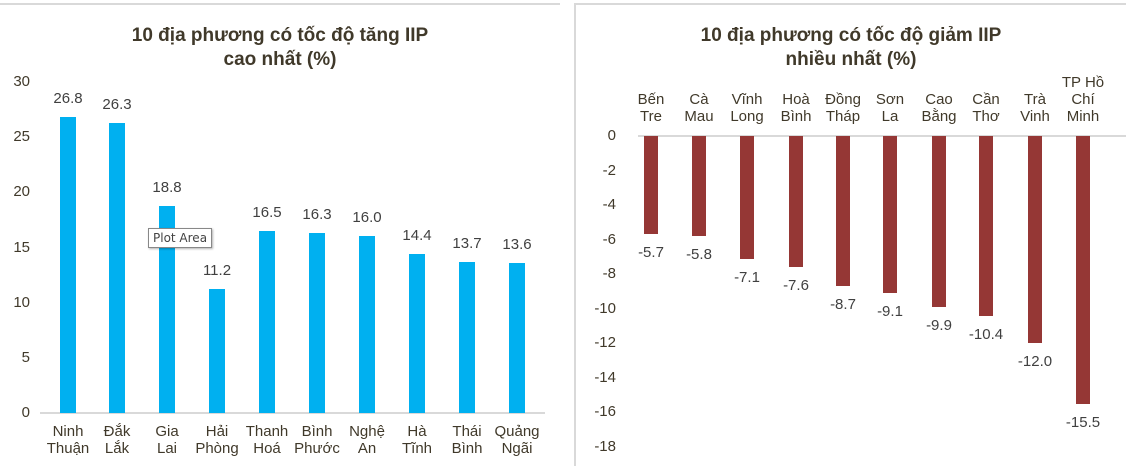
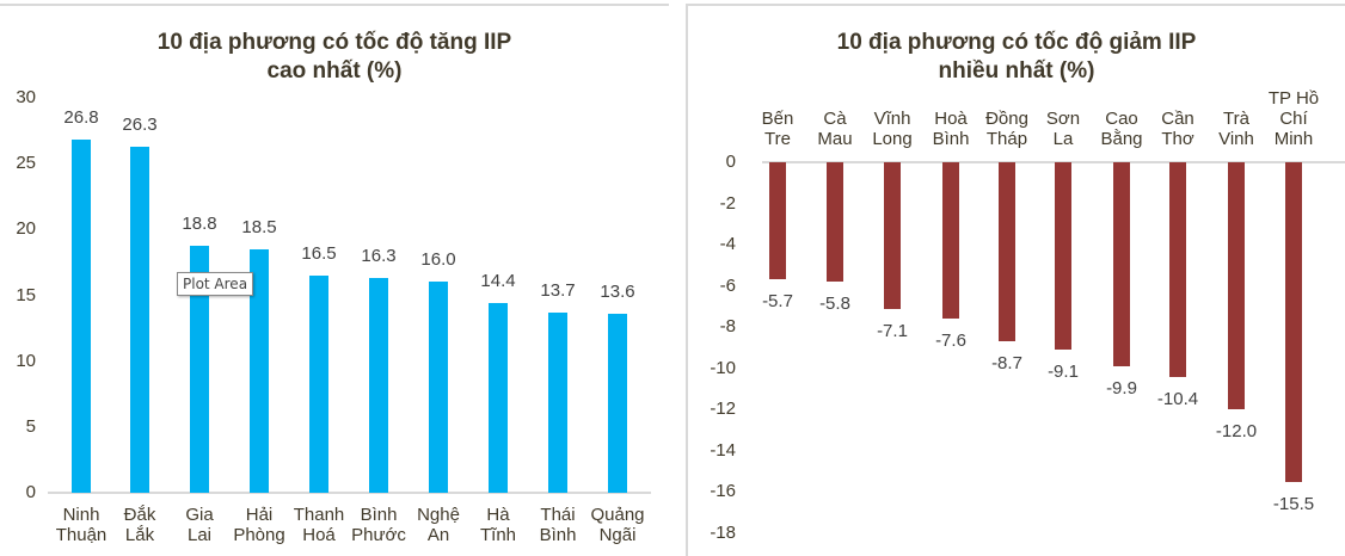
10 địa phương có tốc độ tăng IIP cao nhất (%)/Hải Phòng: 11.2 -> 18.5
